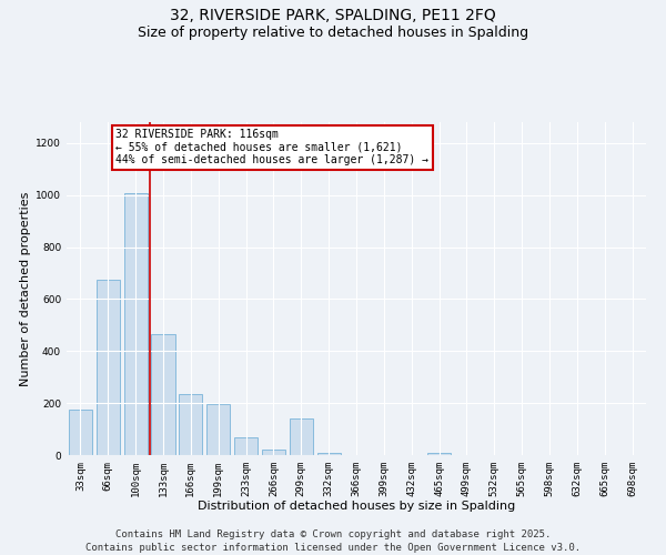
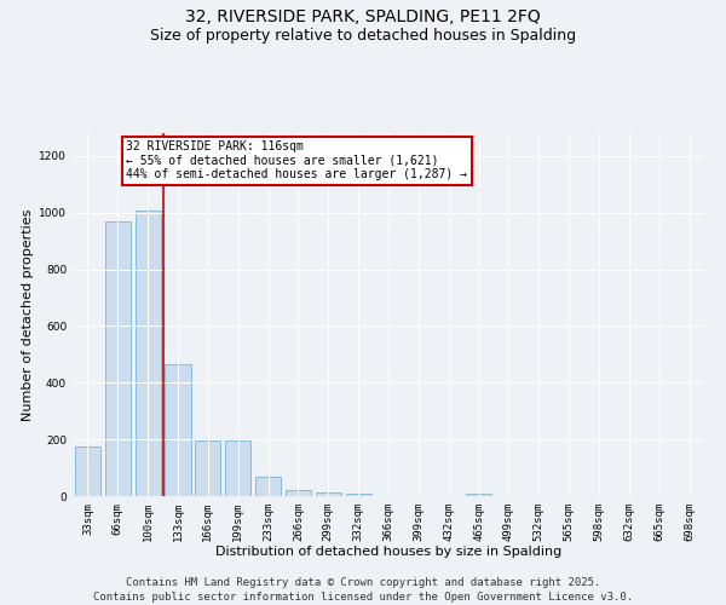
66sqm: 675 -> 970
166sqm: 235 -> 195
299sqm: 140 -> 13
